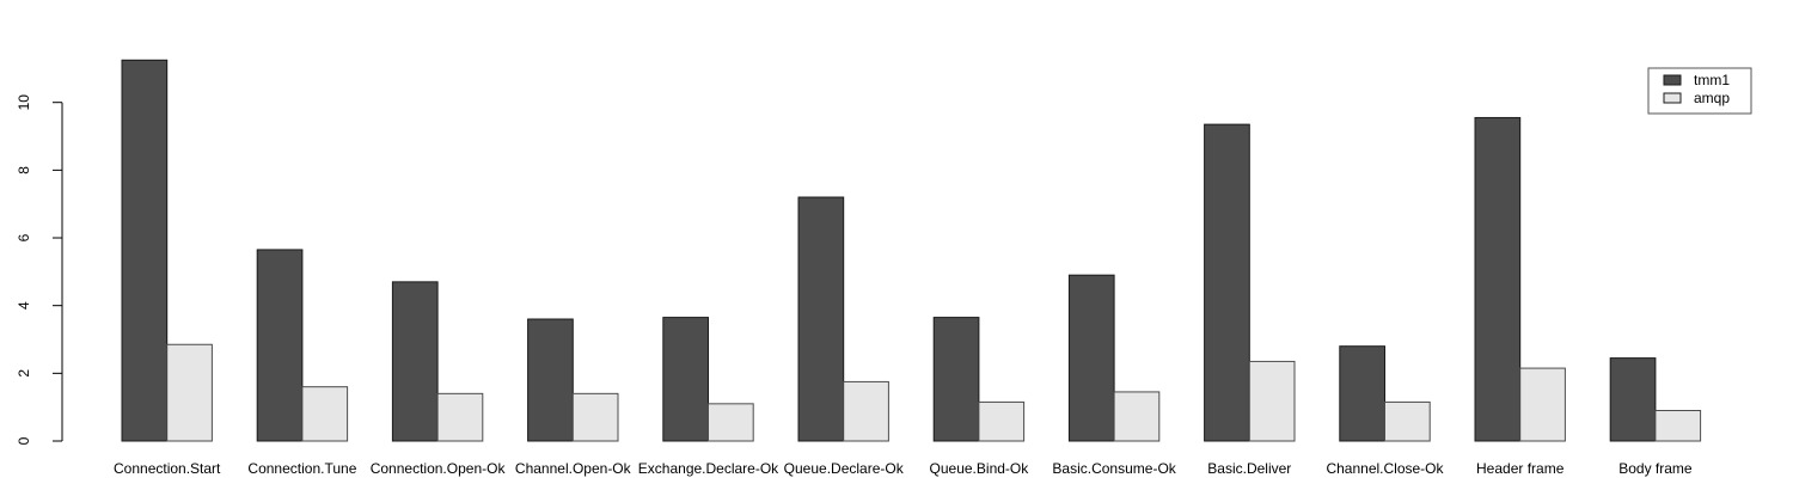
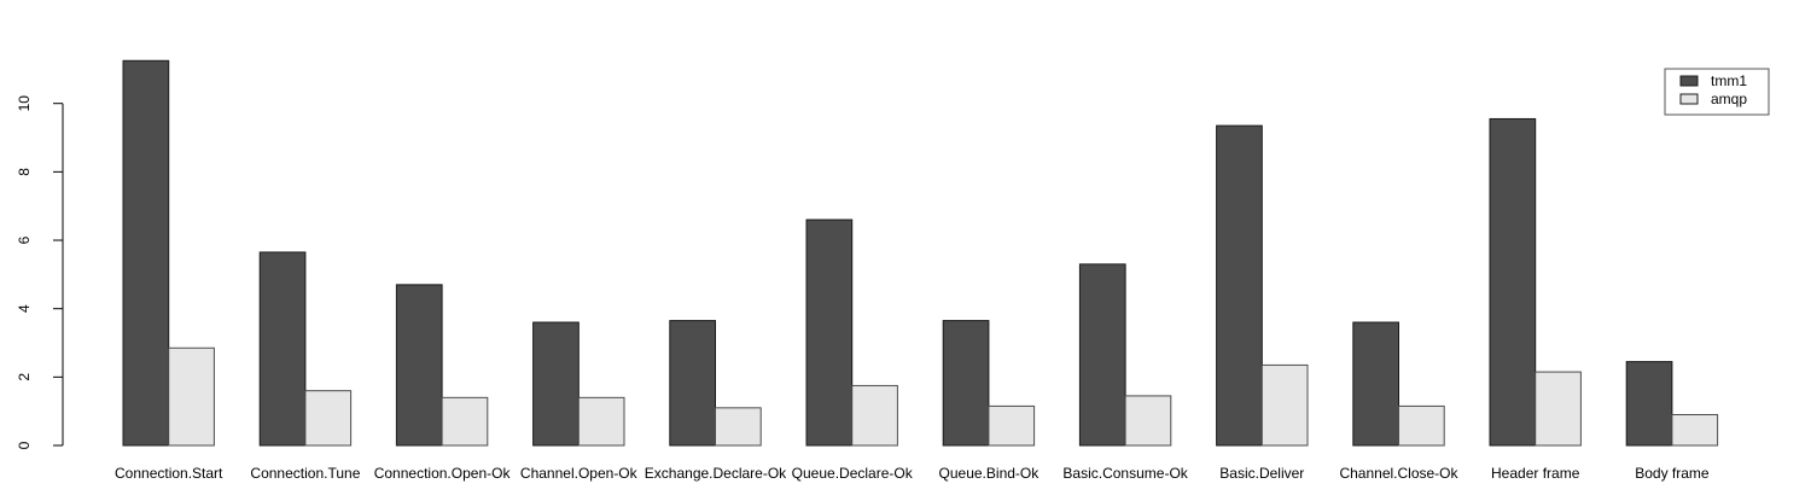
tmm1/Queue.Declare-Ok: 7.2 -> 6.6
tmm1/Basic.Consume-Ok: 4.9 -> 5.3
tmm1/Channel.Close-Ok: 2.8 -> 3.6
